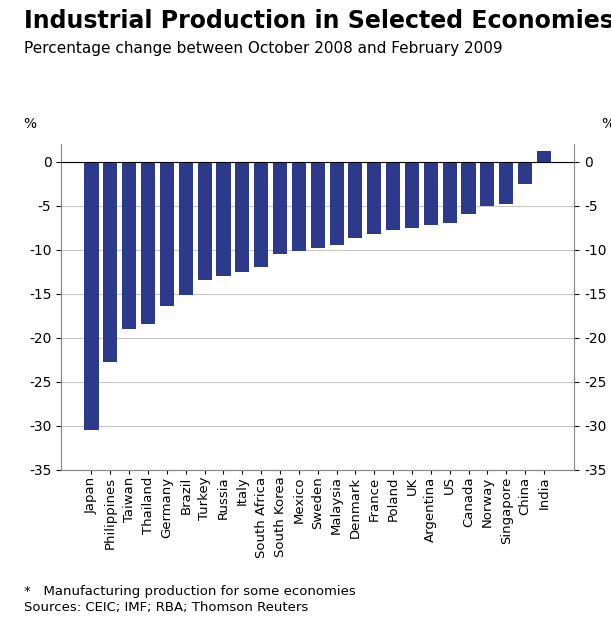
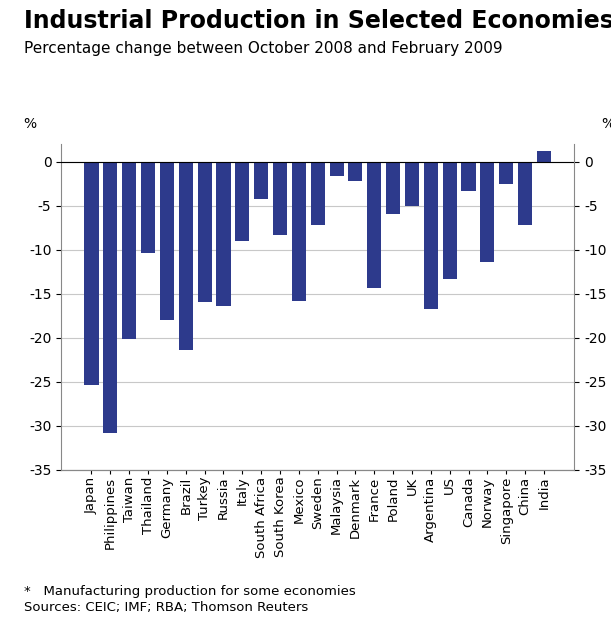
Japan: -30.5 -> -25.4
Philippines: -22.8 -> -30.8
Taiwan: -19.0 -> -20.2
Thailand: -18.5 -> -10.4
Germany: -16.4 -> -18.0
Brazil: -15.2 -> -21.4
Turkey: -13.5 -> -16.0
Russia: -13.0 -> -16.4
Italy: -12.5 -> -9.0
South Africa: -12.0 -> -4.2
South Korea: -10.5 -> -8.4
Mexico: -10.2 -> -15.8
Sweden: -9.8 -> -7.2
Malaysia: -9.5 -> -1.6
Denmark: -8.7 -> -2.2
France: -8.2 -> -14.4
Poland: -7.8 -> -6.0
UK: -7.5 -> -5.0
Argentina: -7.2 -> -16.8
US: -7.0 -> -13.4
Canada: -6.0 -> -3.4
Norway: -5.0 -> -11.4
Singapore: -4.8 -> -2.6
China: -2.5 -> -7.2
